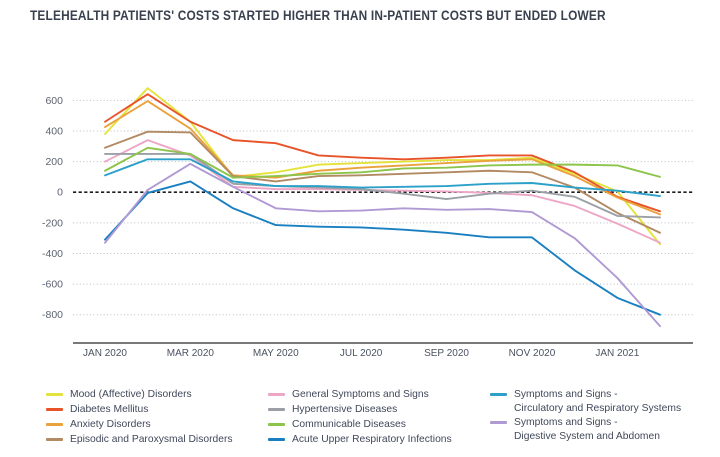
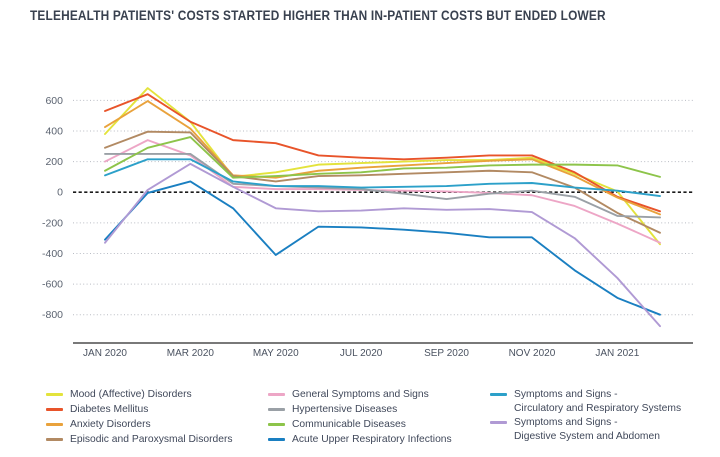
Diabetes Mellitus/JAN 2020: 460 -> 530
Communicable Diseases/MAR 2020: 250 -> 360
Acute Upper Respiratory Infections/MAY 2020: -220 -> -410
